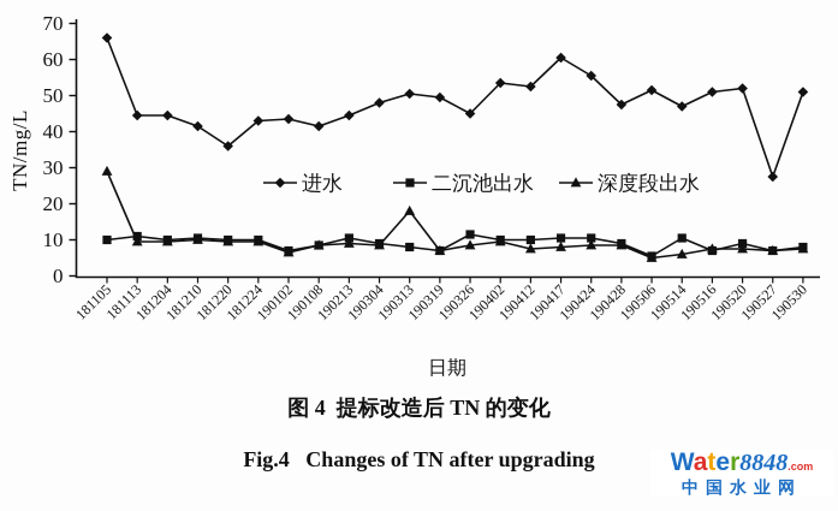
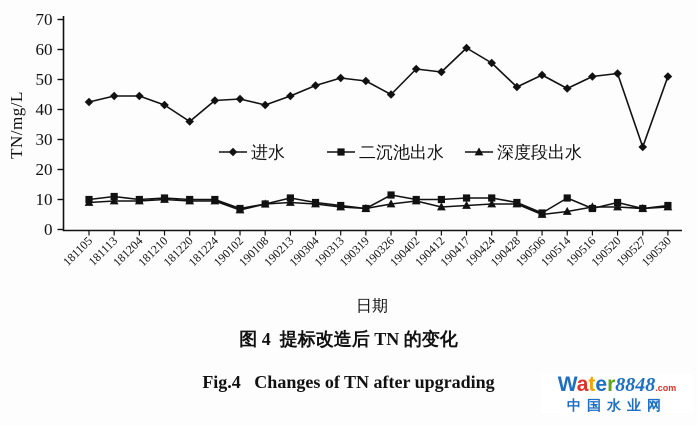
进水/181105: 66 -> 42
深度段出水/181105: 29 -> 9
深度段出水/190313: 18 -> 8
